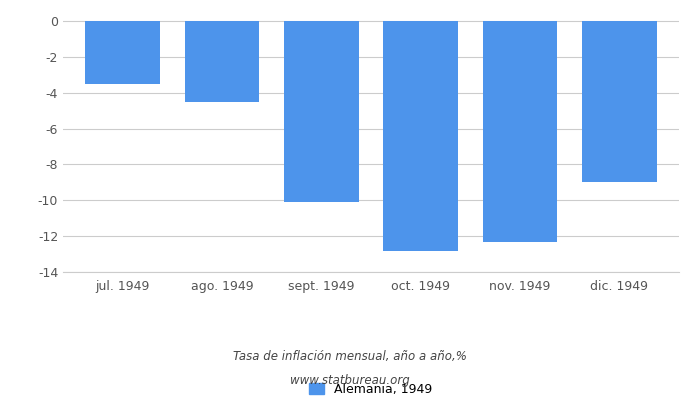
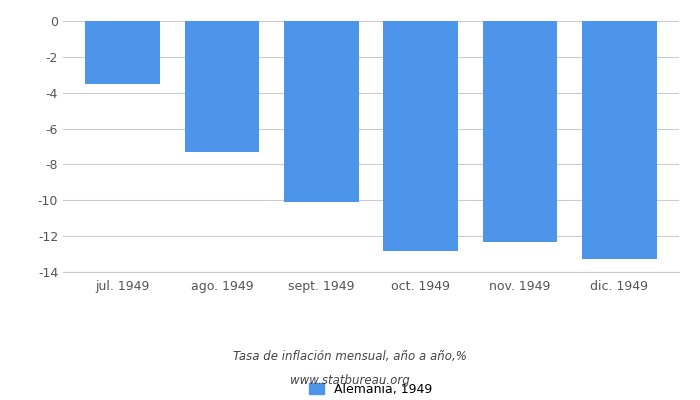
ago. 1949: -4.5 -> -7.3
dic. 1949: -9.0 -> -13.3
